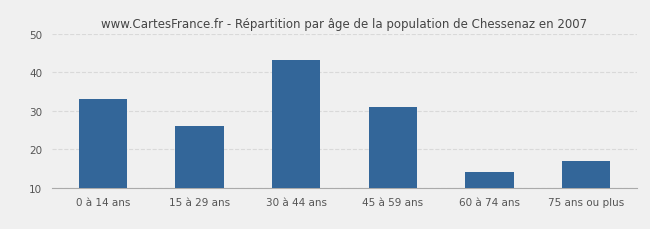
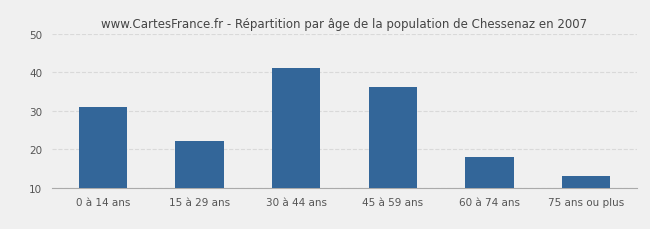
0 à 14 ans: 33 -> 31
15 à 29 ans: 26 -> 22
30 à 44 ans: 43 -> 41
45 à 59 ans: 31 -> 36
60 à 74 ans: 14 -> 18
75 ans ou plus: 17 -> 13
